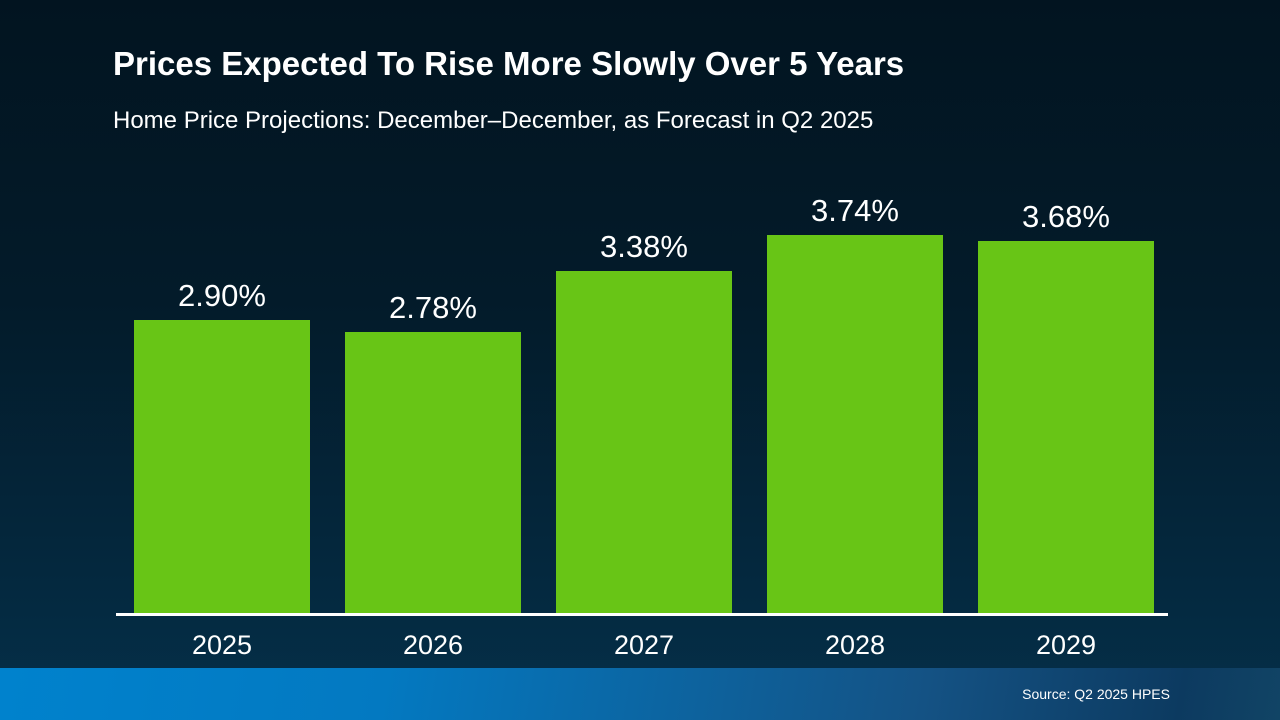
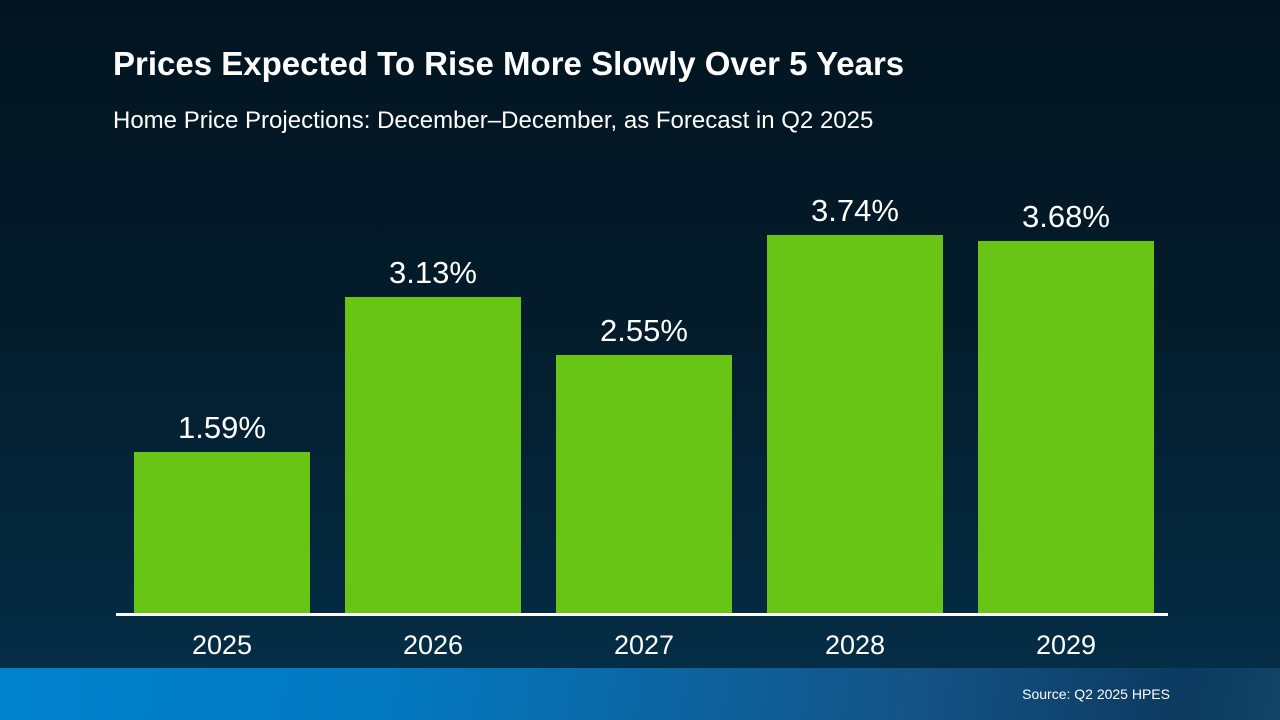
2025: 2.90% -> 1.59%
2026: 2.78% -> 3.13%
2027: 3.38% -> 2.55%
